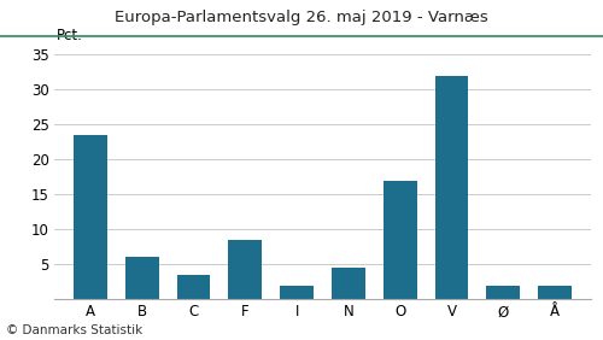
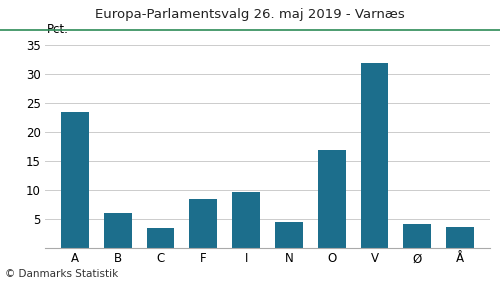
I: 2.0 -> 9.6
Ø: 2.0 -> 4.2
Å: 2.0 -> 3.6
